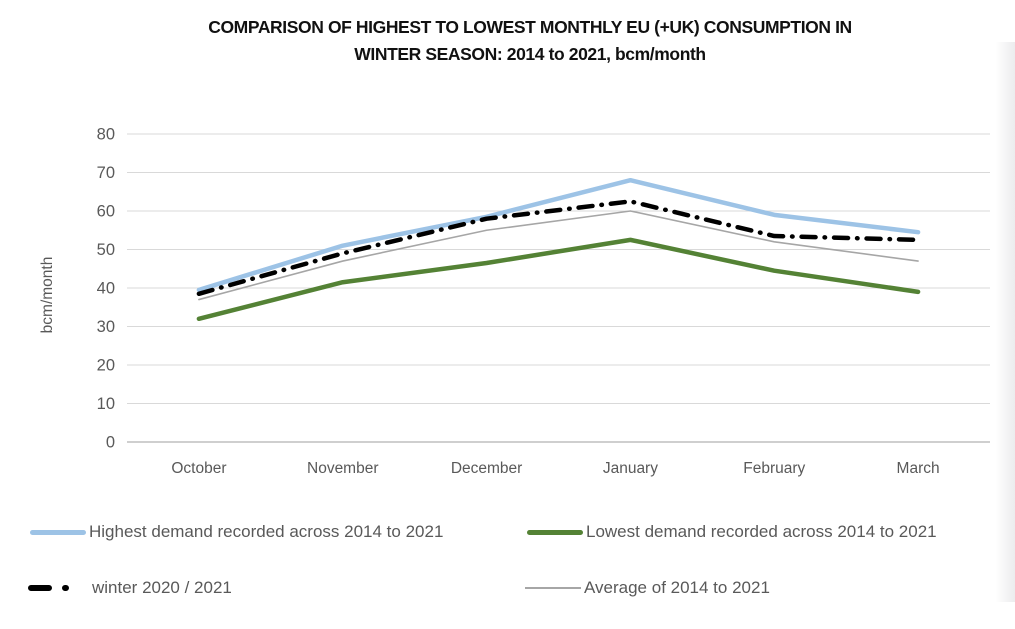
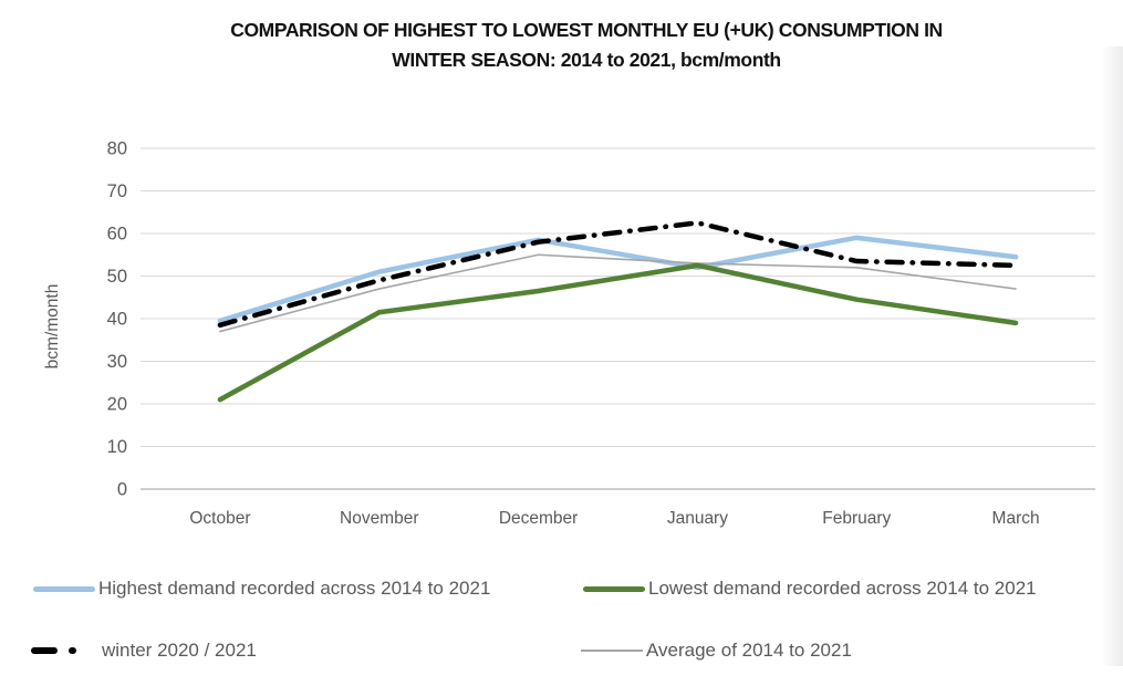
Lowest demand recorded across 2014 to 2021/October: 32 -> 21
Highest demand recorded across 2014 to 2021/January: 68 -> 52
Average of 2014 to 2021/January: 60 -> 53
